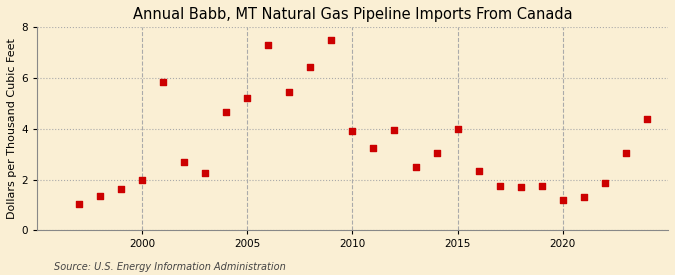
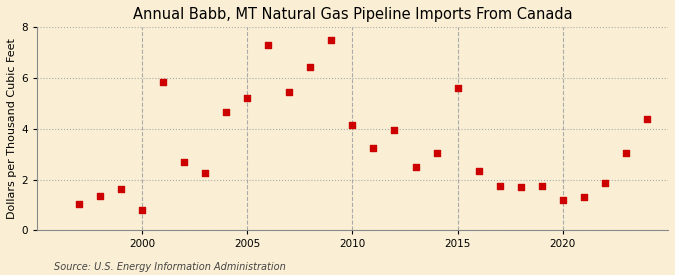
2000: 2.00 -> 0.80
2010: 3.90 -> 4.15
2015: 4.00 -> 5.60
